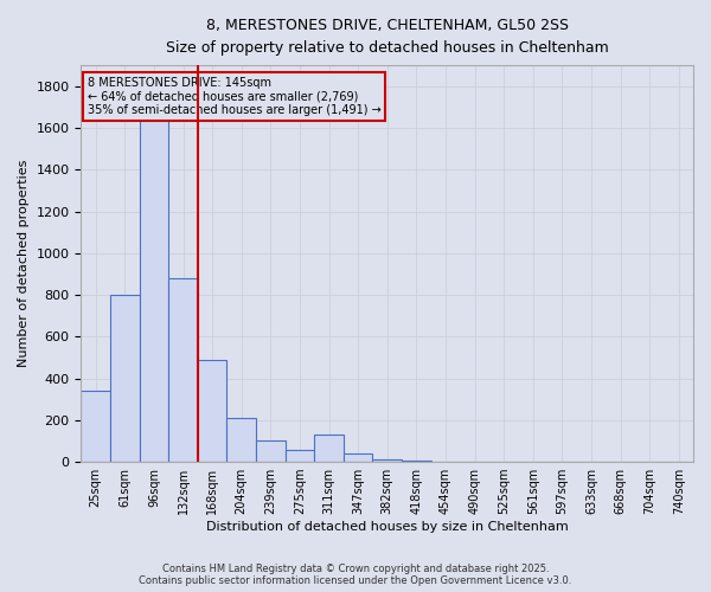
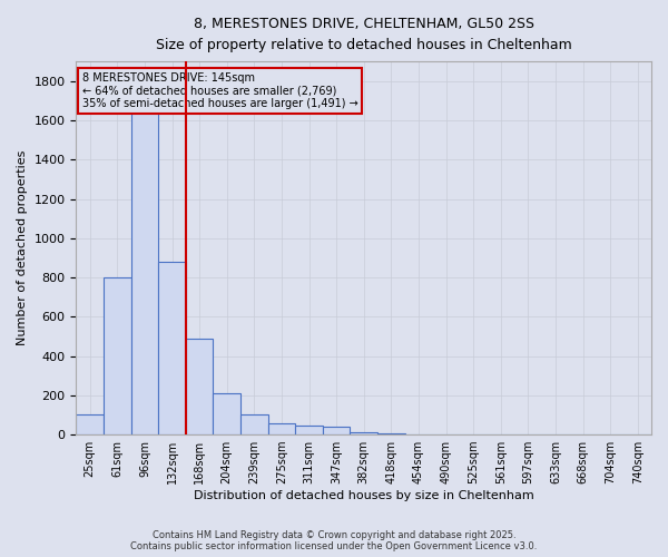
25sqm: 340 -> 100
311sqm: 130 -> 40
